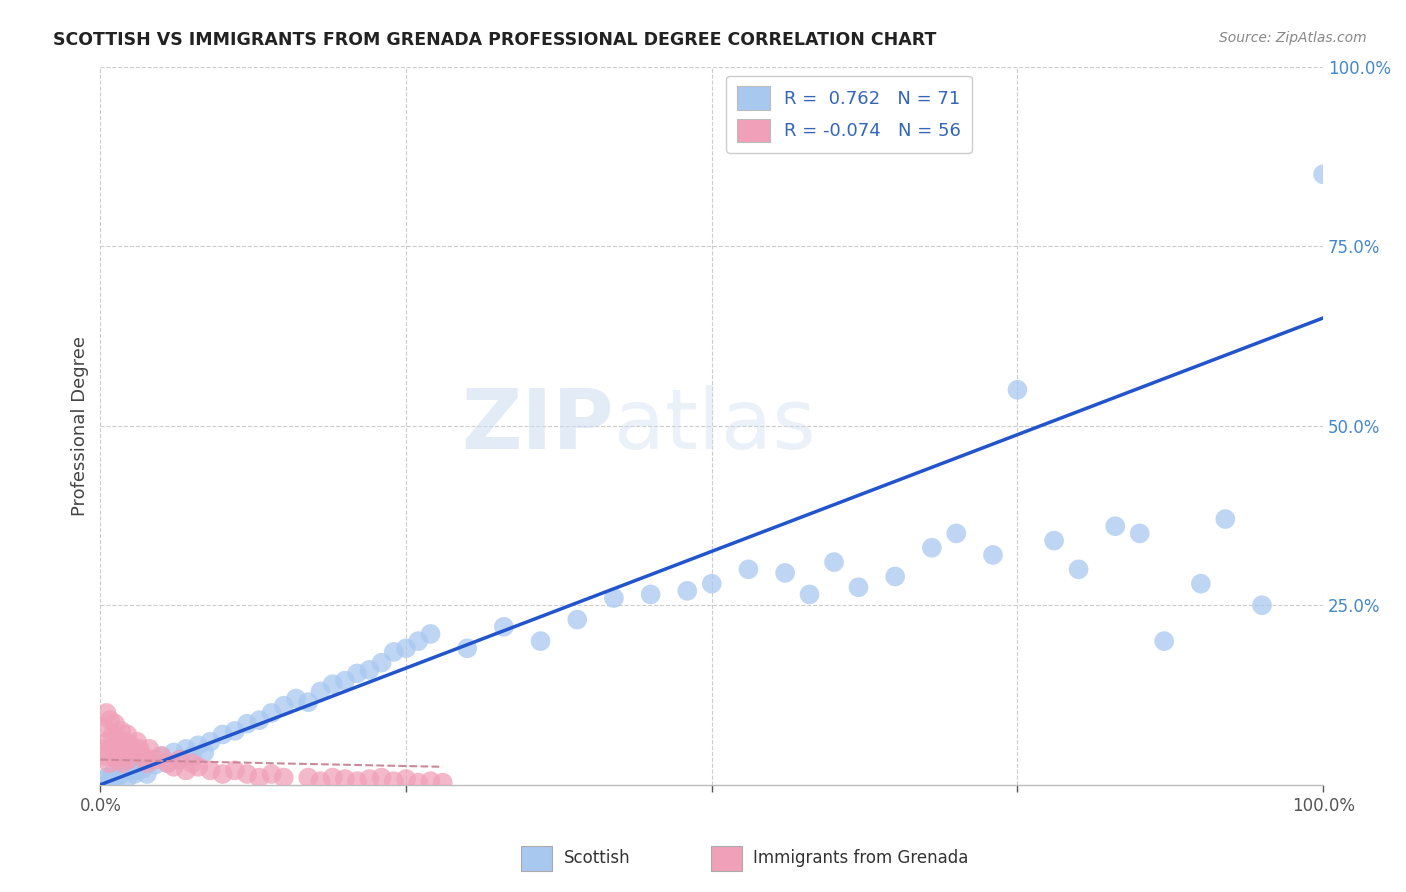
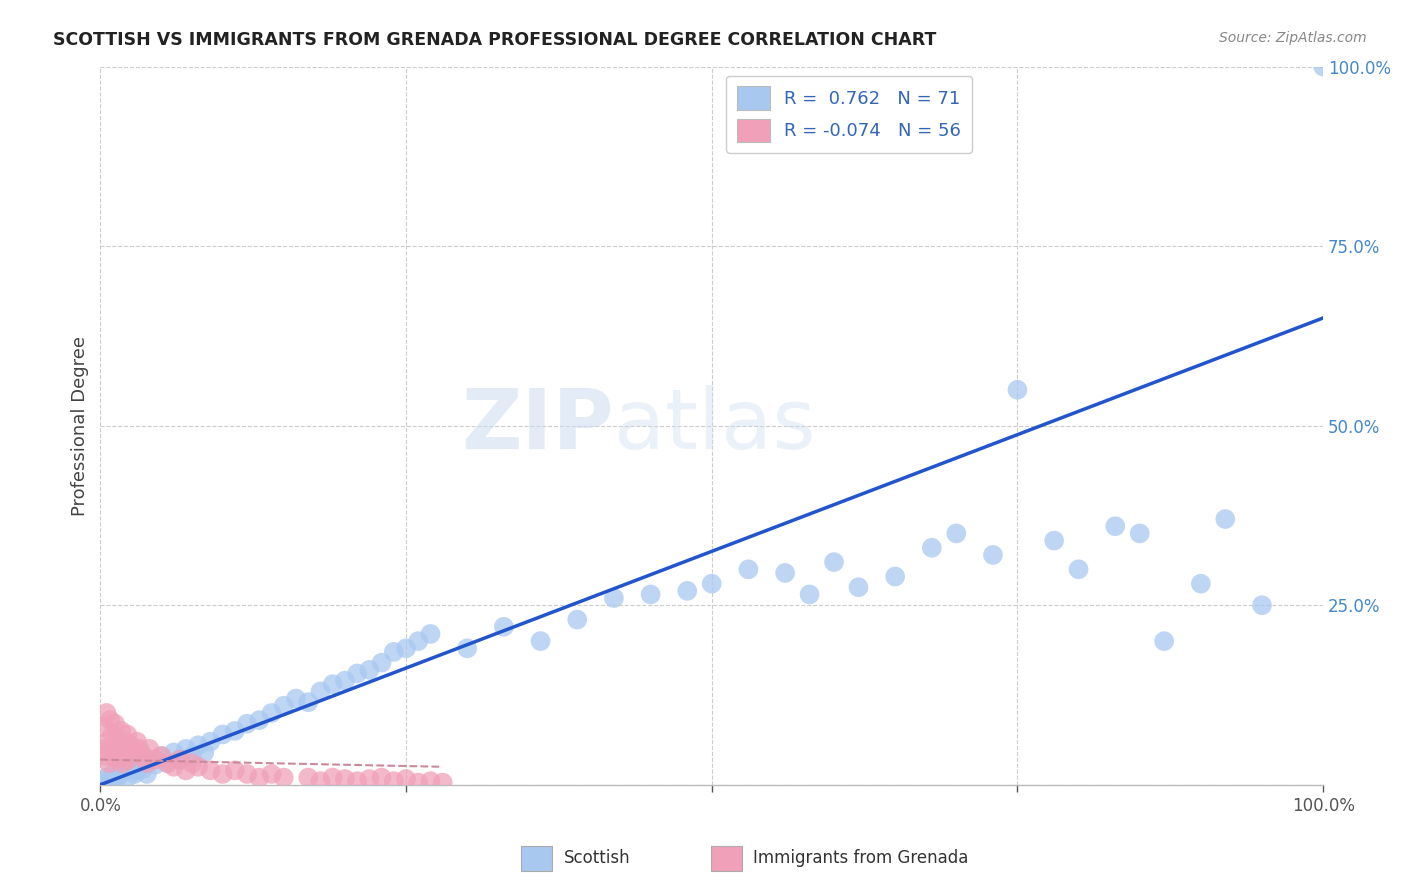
R = 0.762 N = 71/100.0%: 85.0% -> 100.0%
